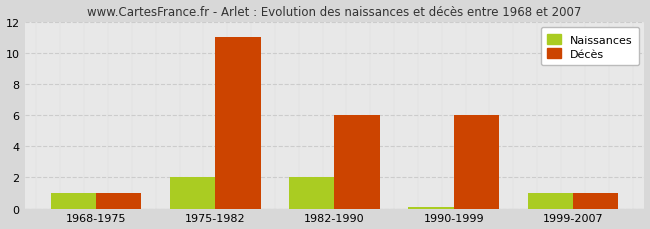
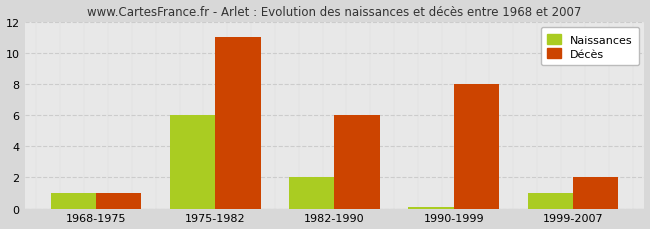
Naissances/1975-1982: 2.0 -> 6.0
Décès/1990-1999: 6 -> 8
Décès/1999-2007: 1 -> 2
